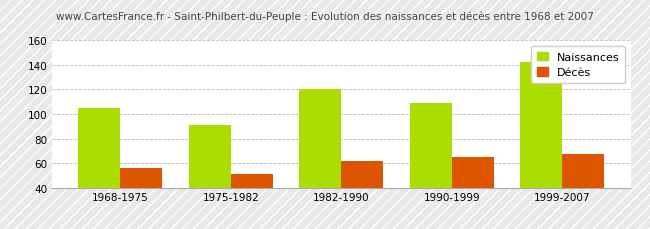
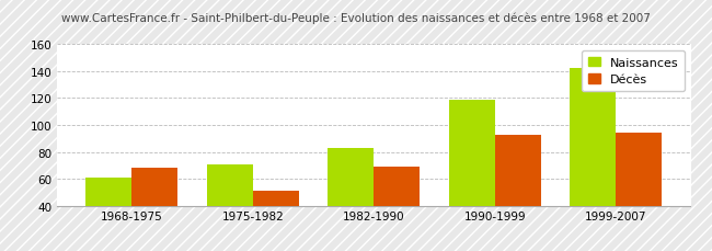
Naissances/1968-1975: 105 -> 61
Décès/1968-1975: 56 -> 68
Naissances/1975-1982: 91 -> 71
Naissances/1982-1990: 120 -> 83
Décès/1982-1990: 62 -> 69
Naissances/1990-1999: 109 -> 119
Décès/1990-1999: 65 -> 93
Décès/1999-2007: 67 -> 94
